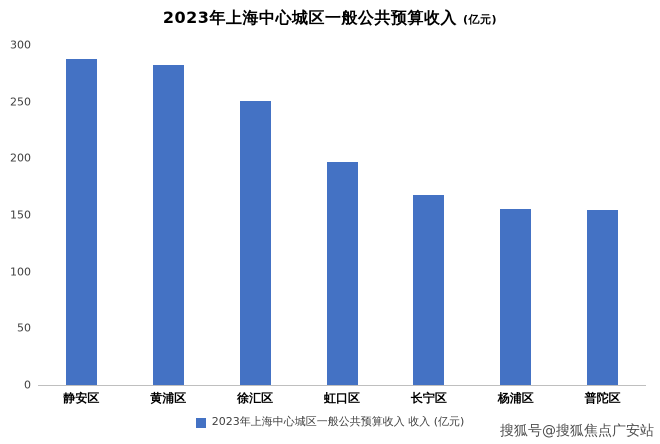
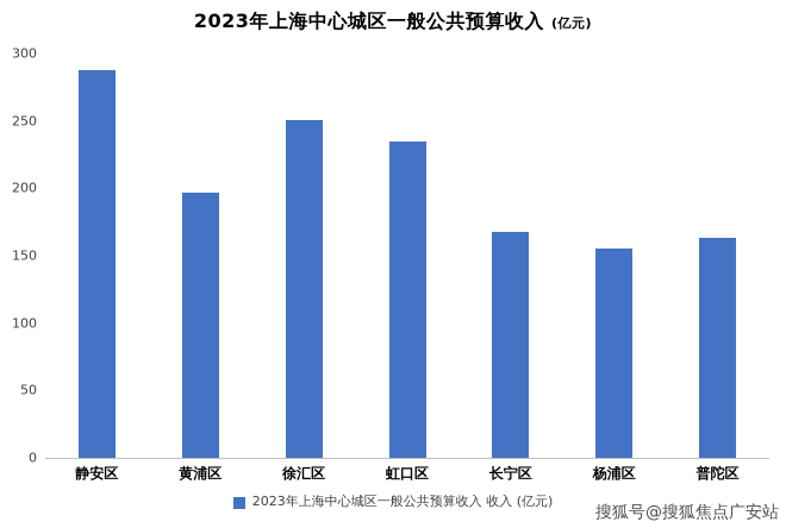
黄浦区: 282 -> 197
虹口区: 197 -> 235
普陀区: 154 -> 163
